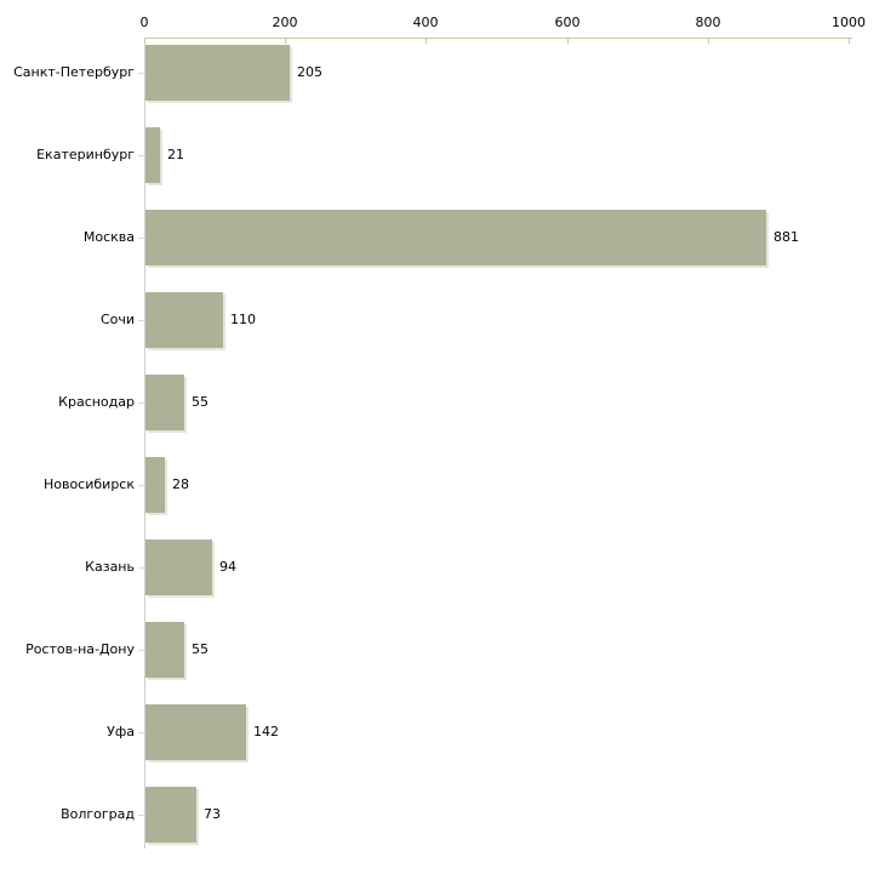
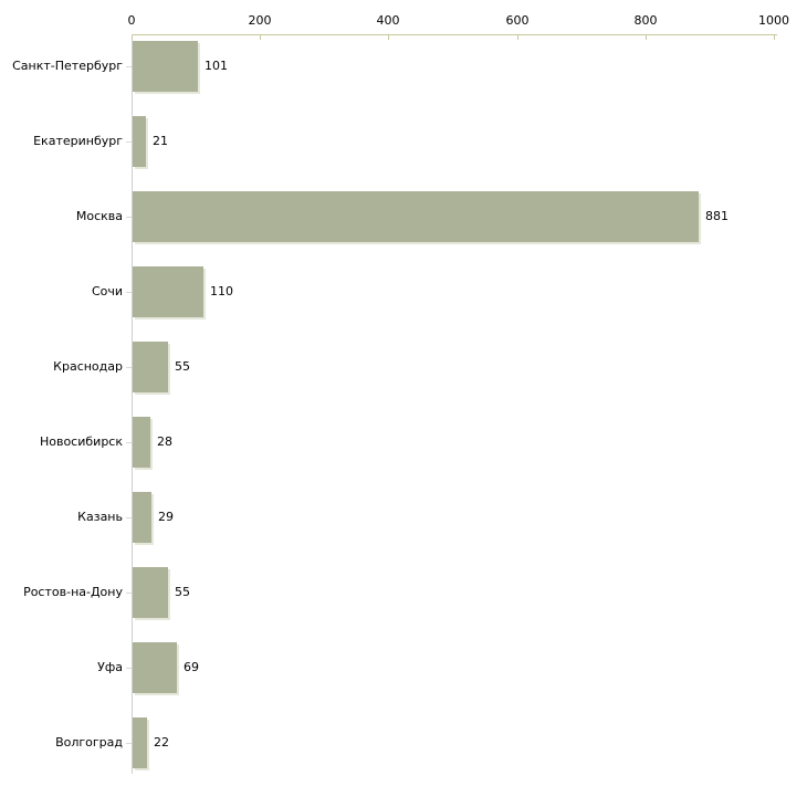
Санкт-Петербург: 205 -> 101
Казань: 94 -> 29
Уфа: 142 -> 69
Волгоград: 73 -> 22
